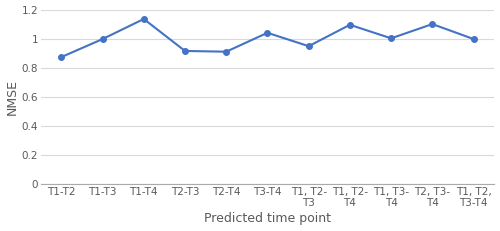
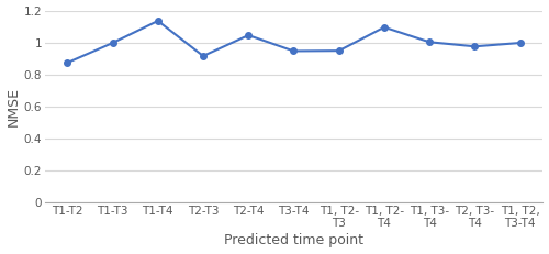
T2-T4: 0.91 -> 1.04
T3-T4: 1.04 -> 0.95
T2, T3- T4: 1.10 -> 0.97
